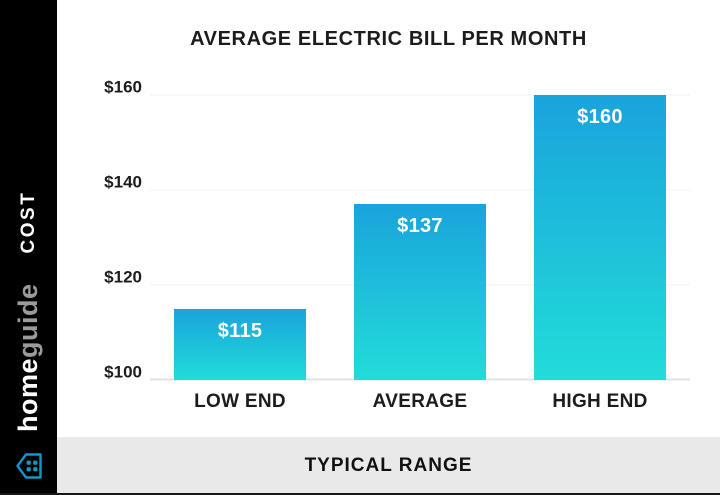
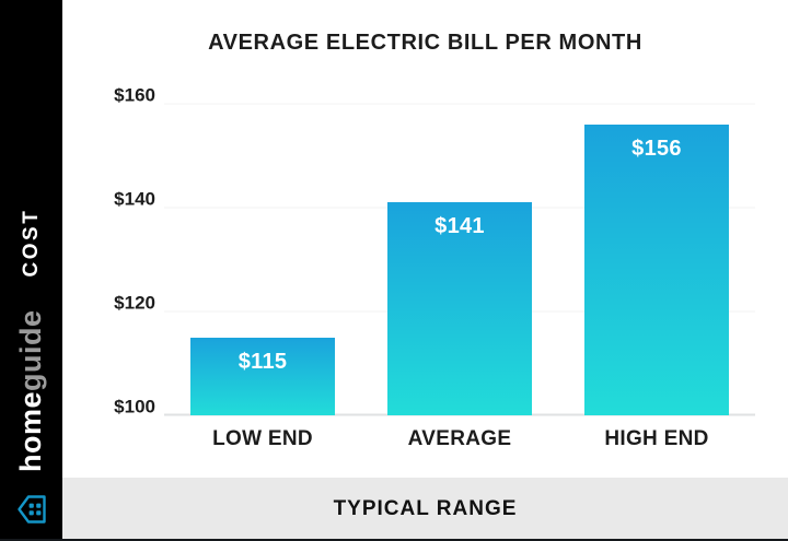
AVERAGE: $137 -> $141
HIGH END: $160 -> $156
